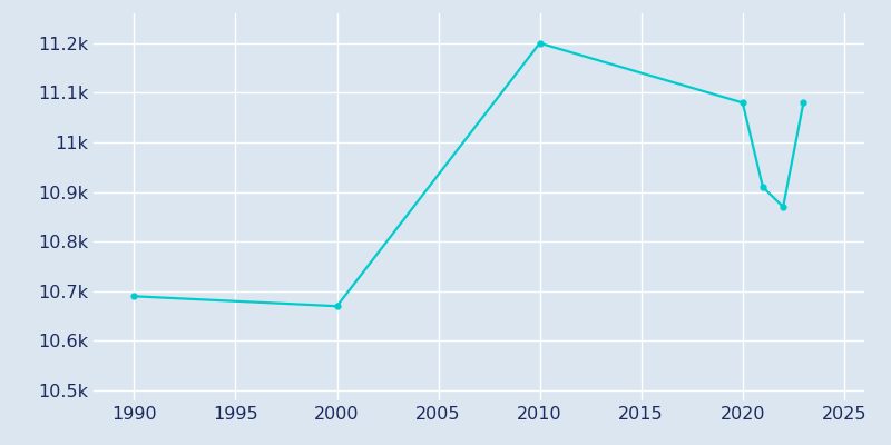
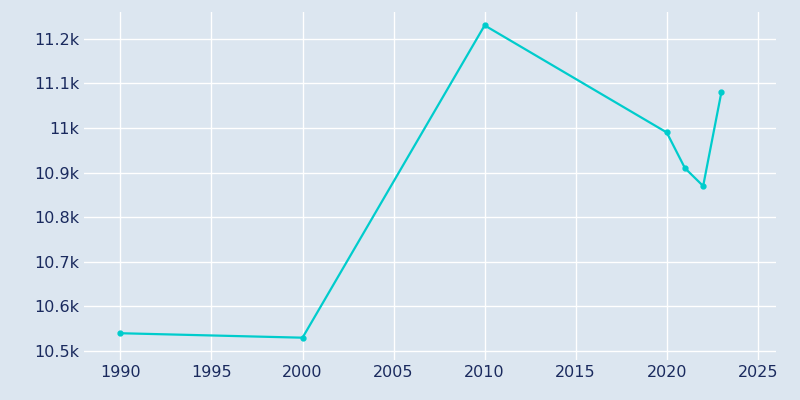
1990: 10.69k -> 10.54k
2000: 10.67k -> 10.53k
2010: 11.20k -> 11.23k
2020: 11.08k -> 10.99k
